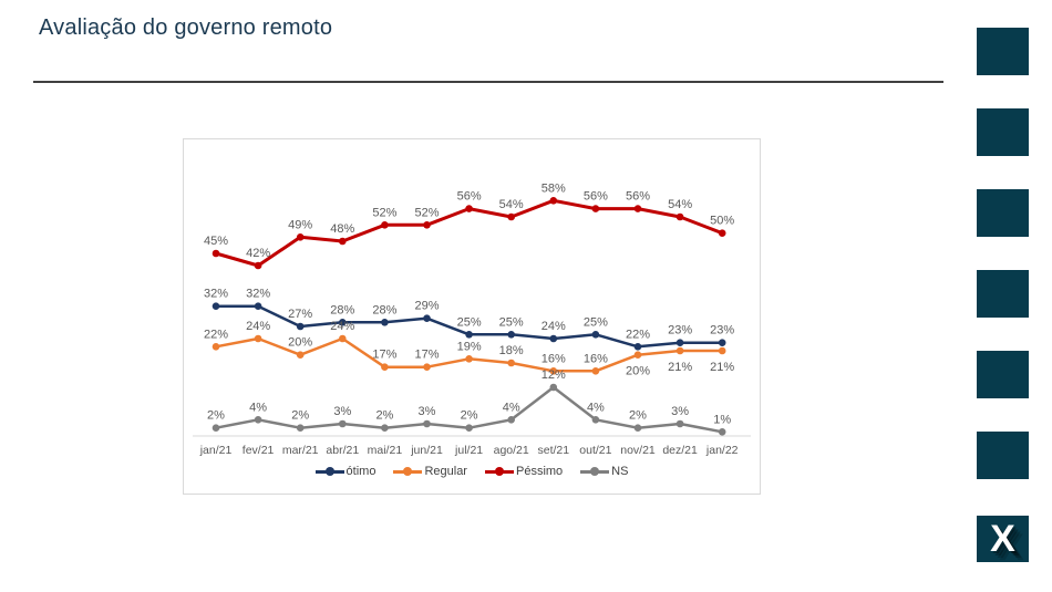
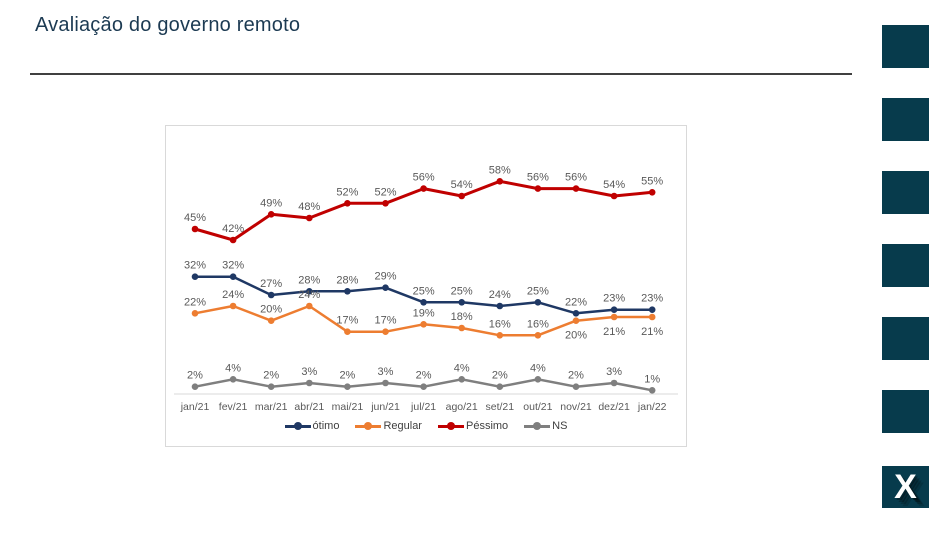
NS/set/21: 12% -> 2%
Péssimo/jan/22: 50% -> 55%
